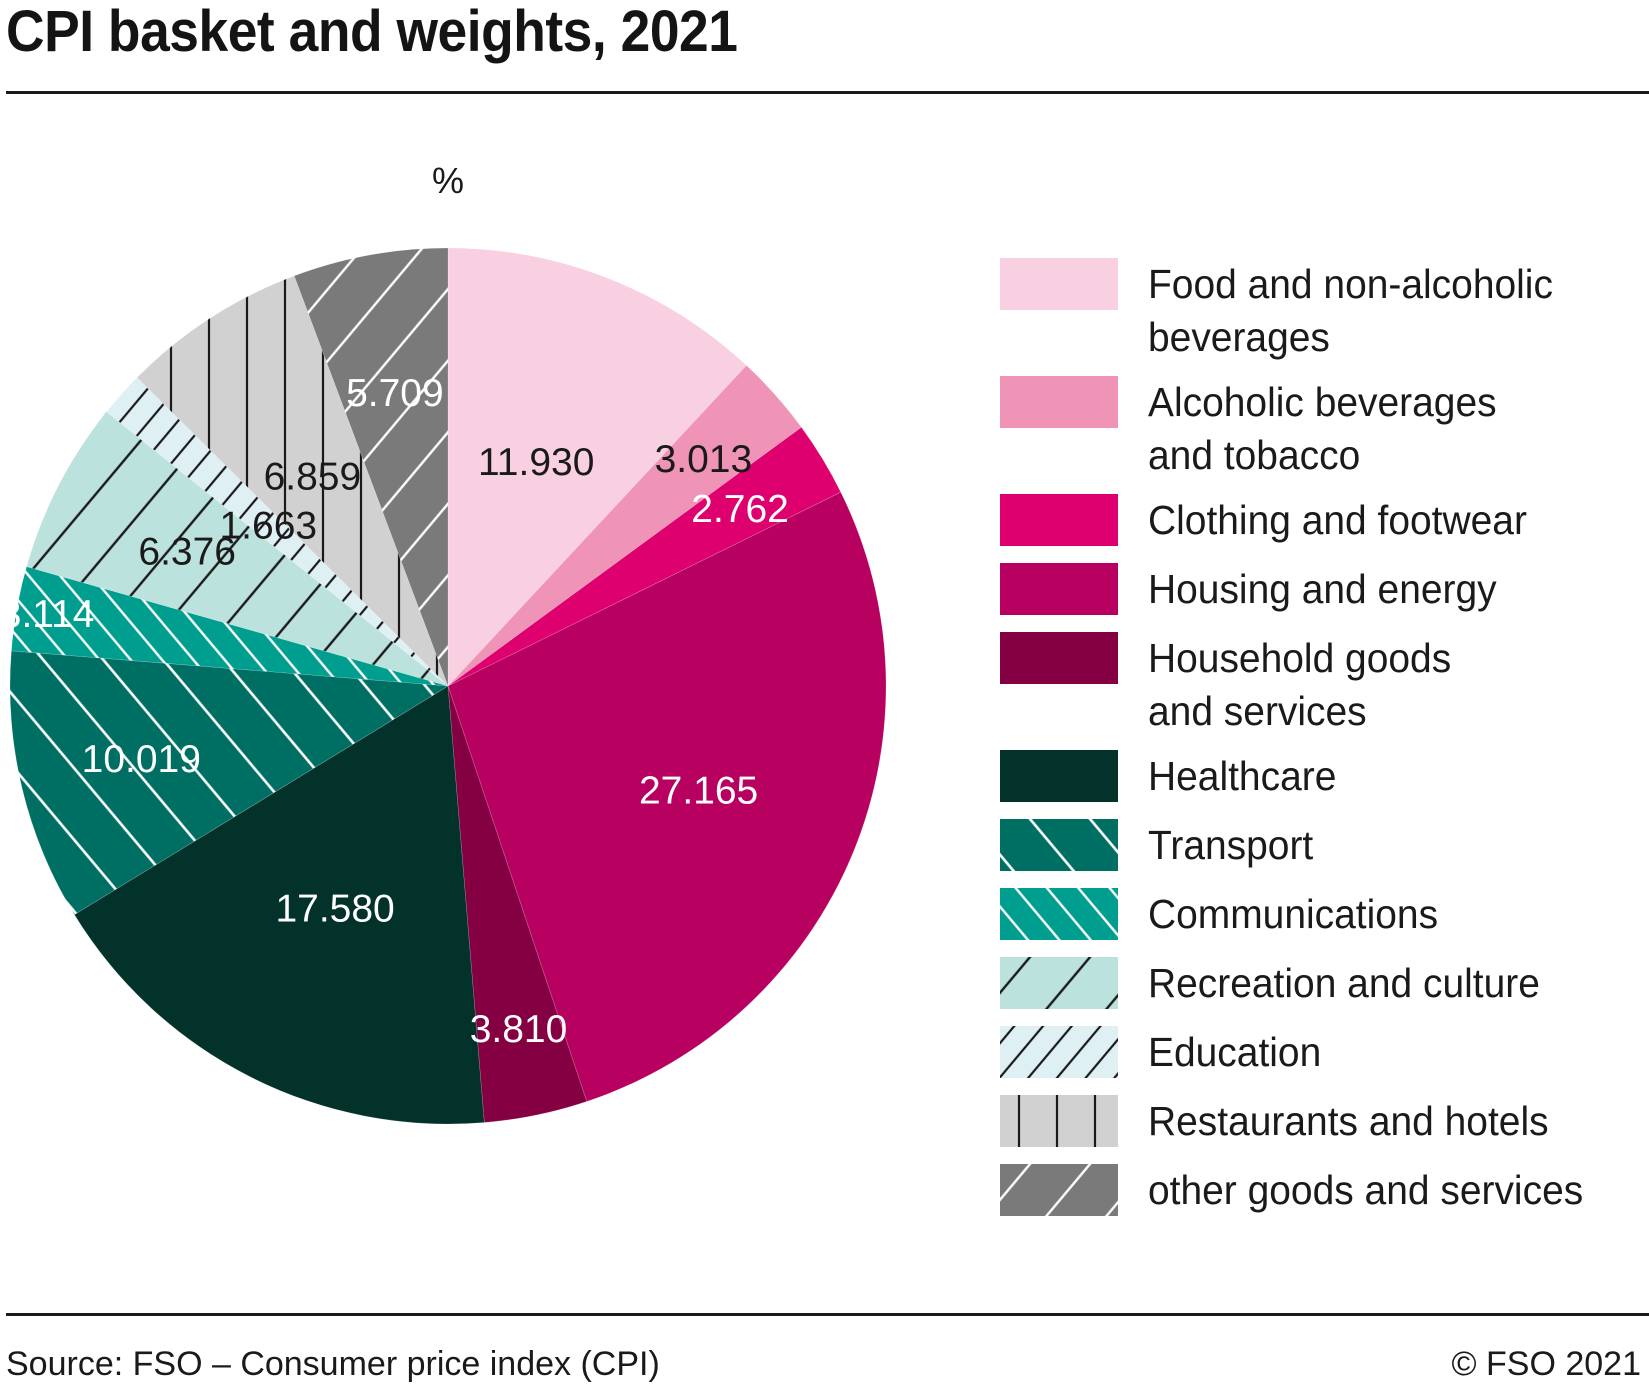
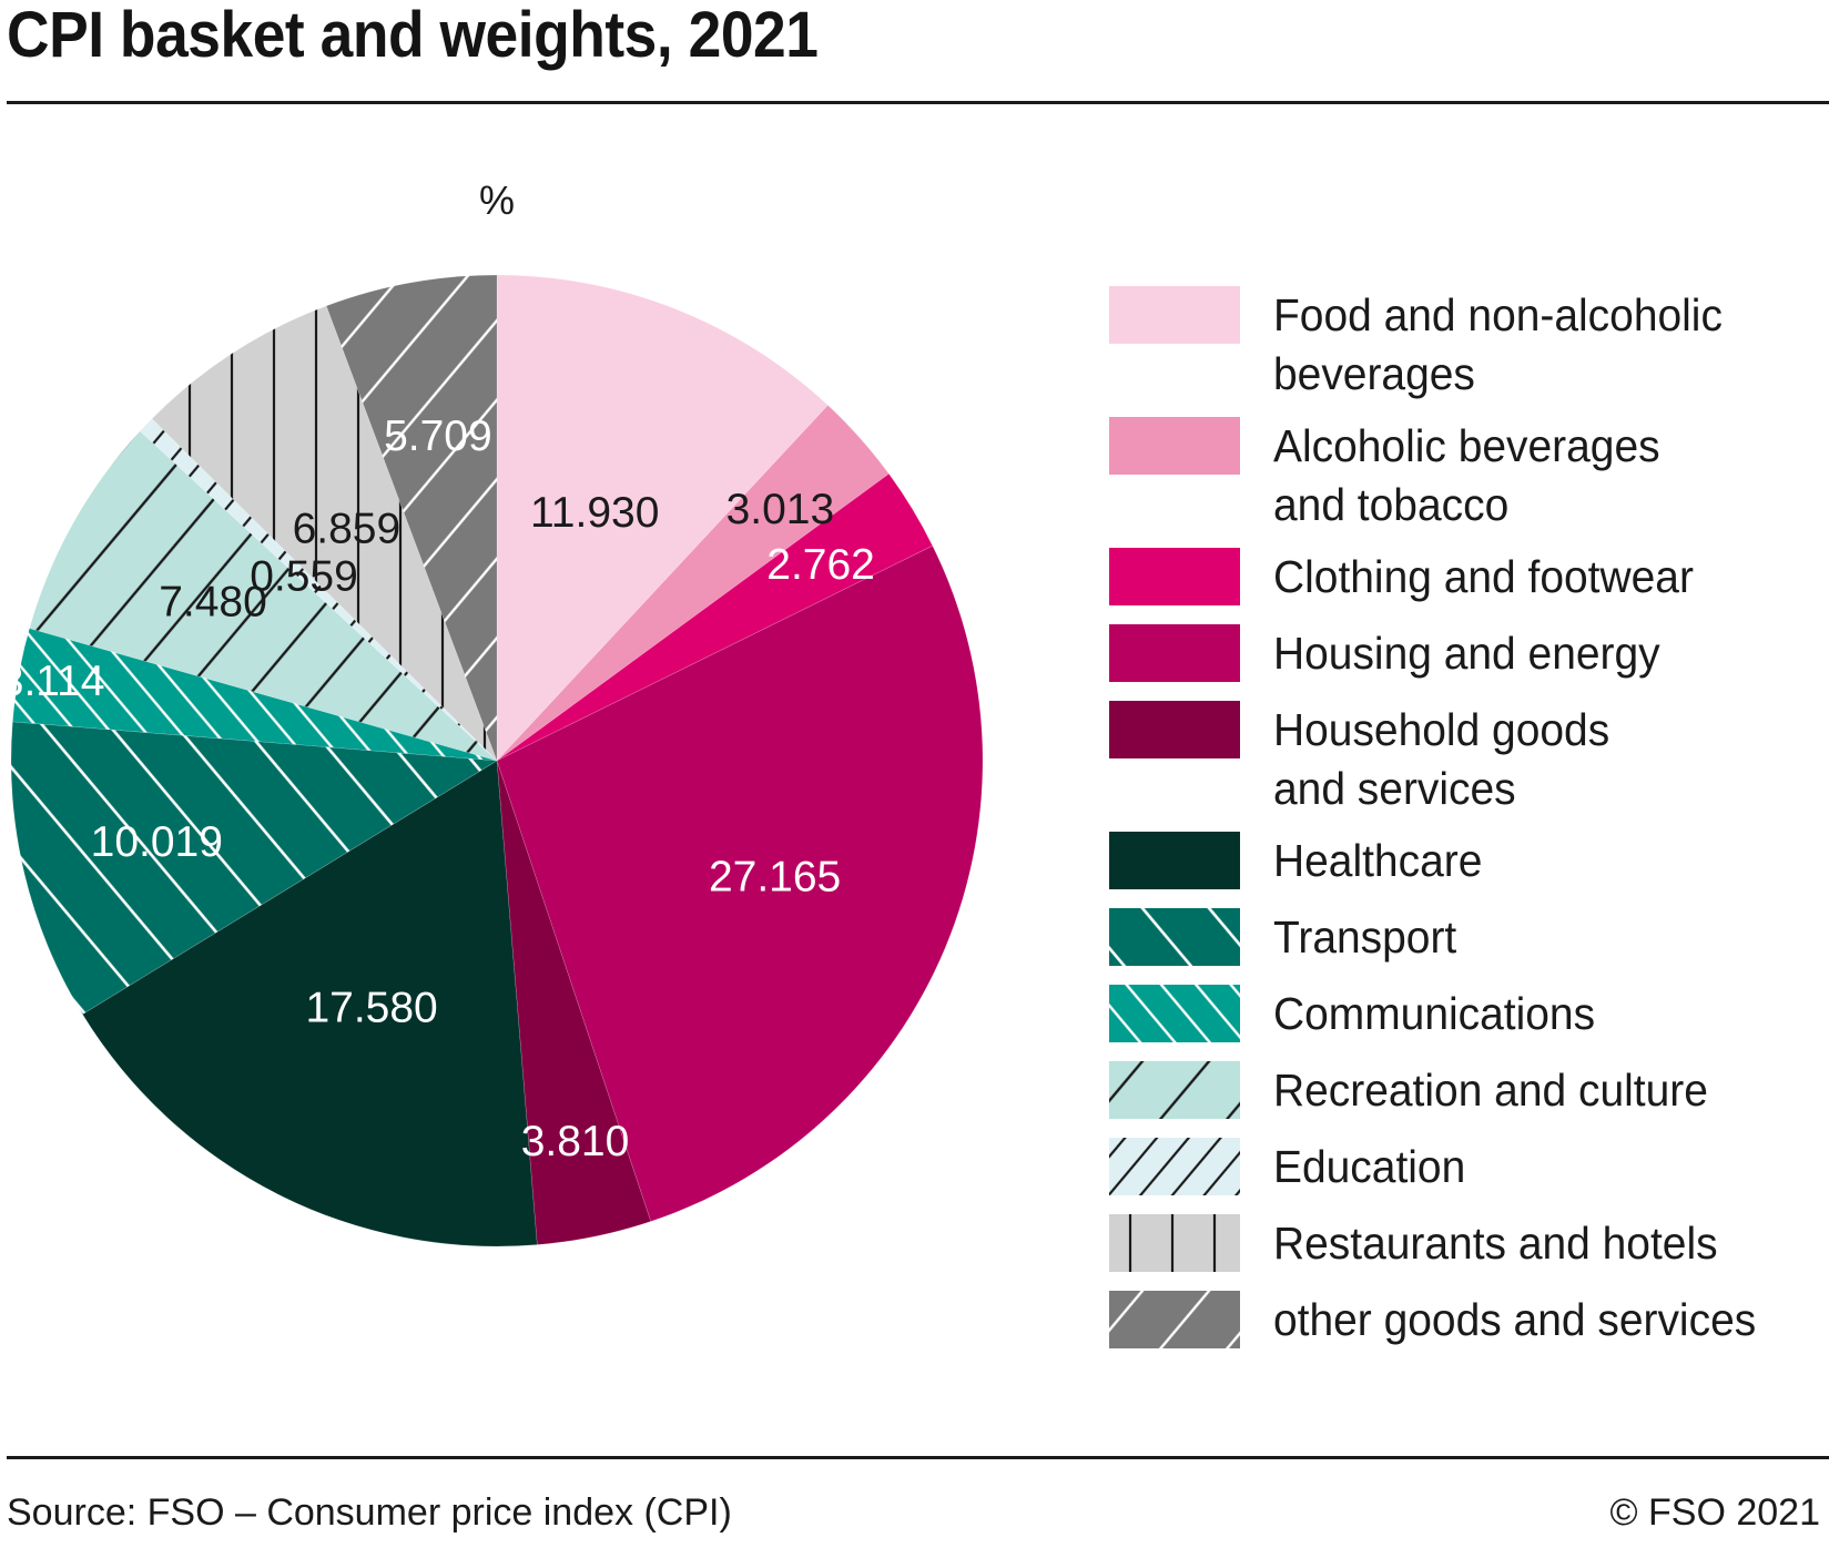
Recreation and culture: 6.376 -> 7.480
Education: 1.663 -> 0.559
